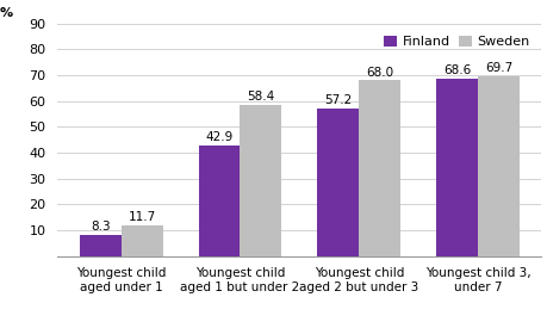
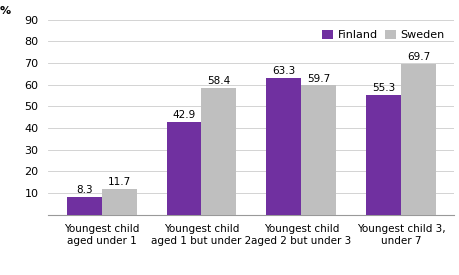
Finland/Youngest child aged 2 but under 3: 57.2 -> 63.3
Sweden/Youngest child aged 2 but under 3: 68.0 -> 59.7
Finland/Youngest child 3, under 7: 68.6 -> 55.3
